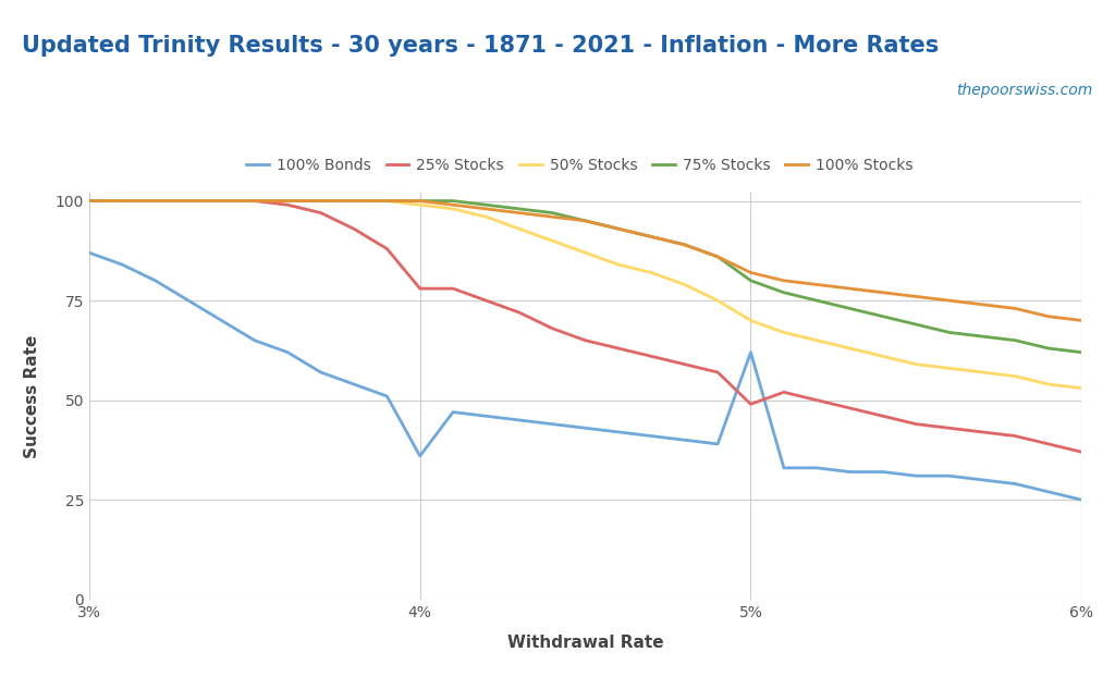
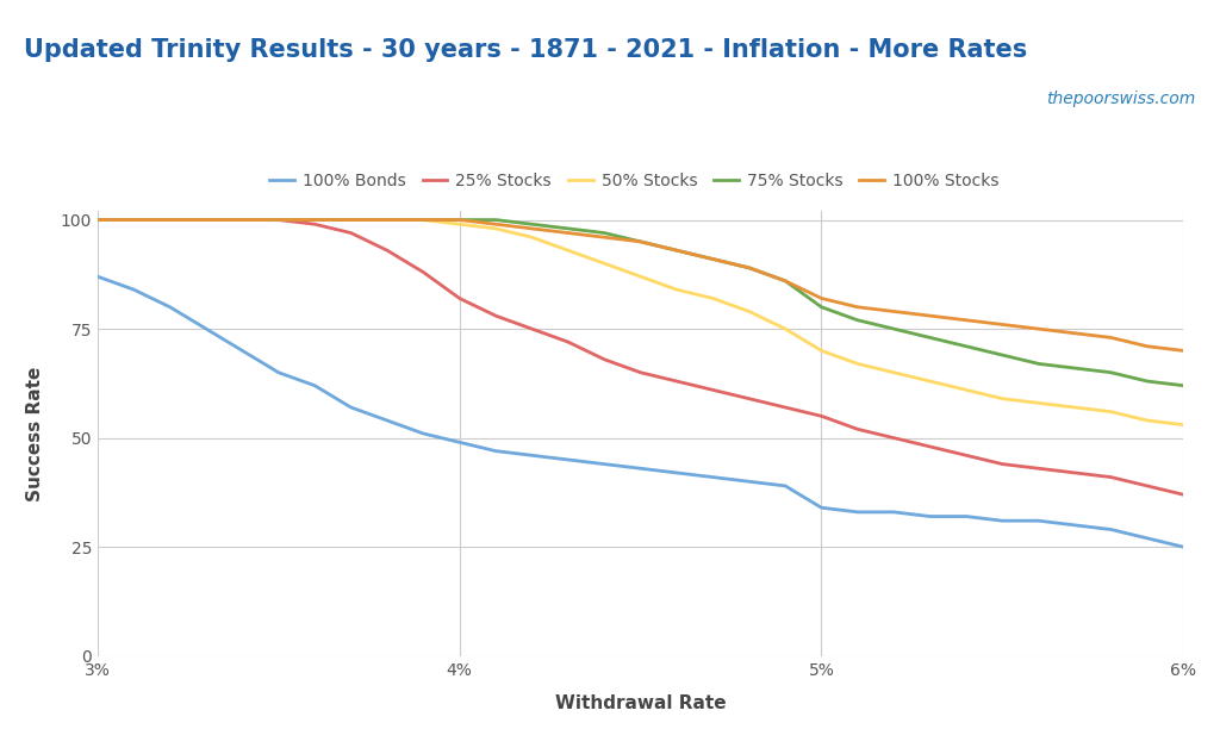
100% Bonds/4%: 36 -> 49
25% Stocks/4%: 78 -> 82
100% Bonds/5%: 62 -> 34
25% Stocks/5%: 49 -> 55
